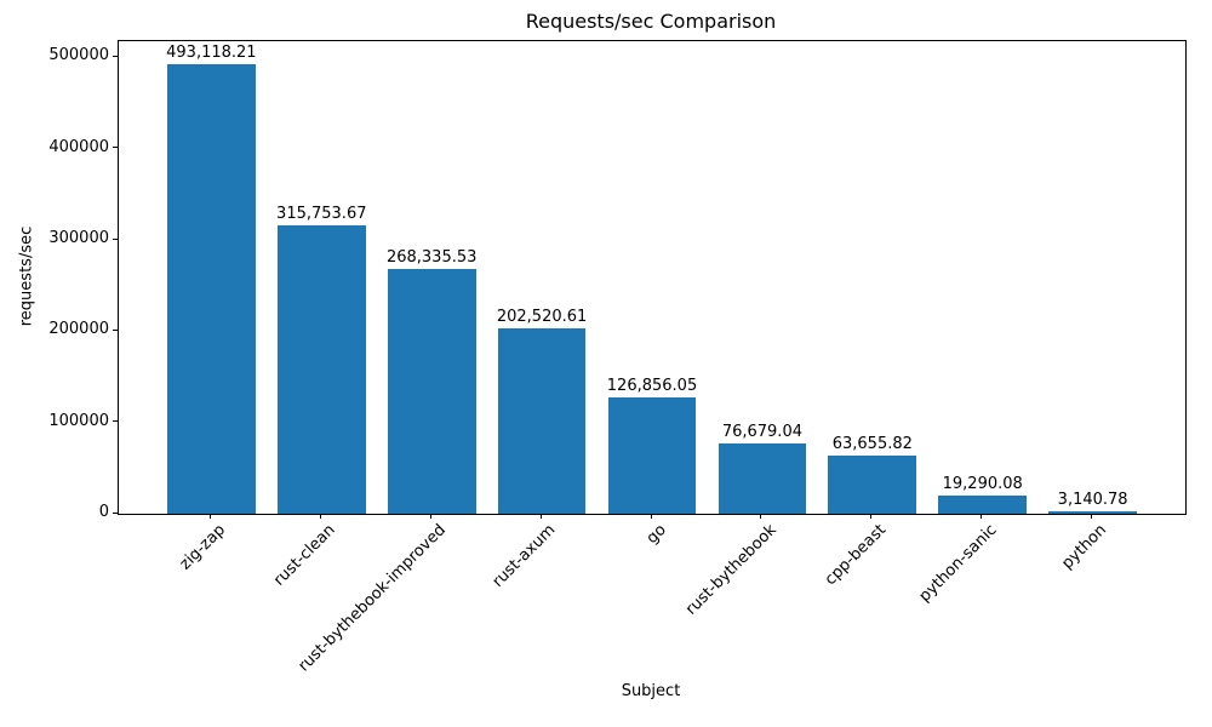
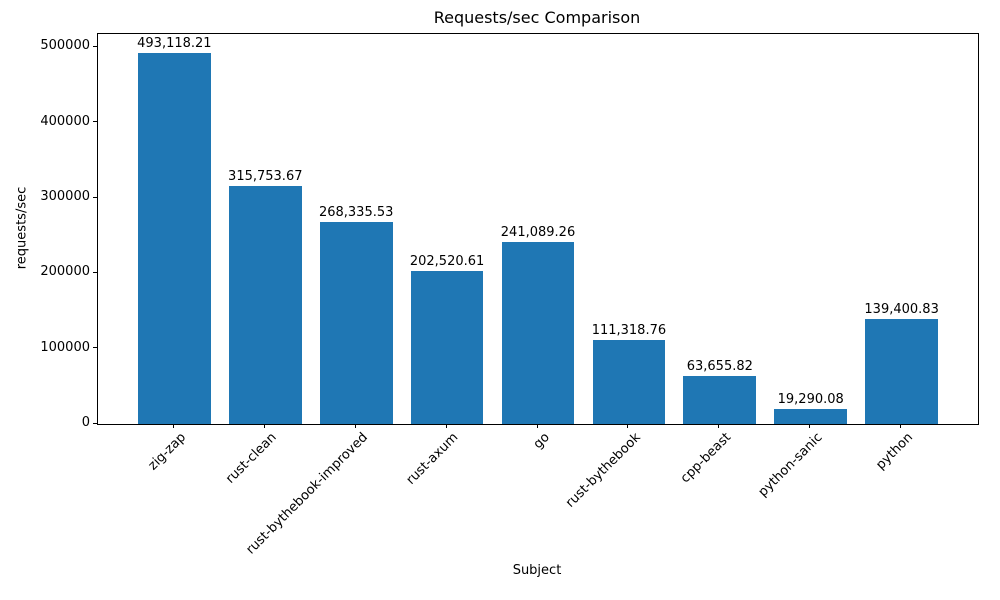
go: 126,856.05 -> 241,089.26
rust-bythebook: 76,679.04 -> 111,318.76
python: 3,140.78 -> 139,400.83
